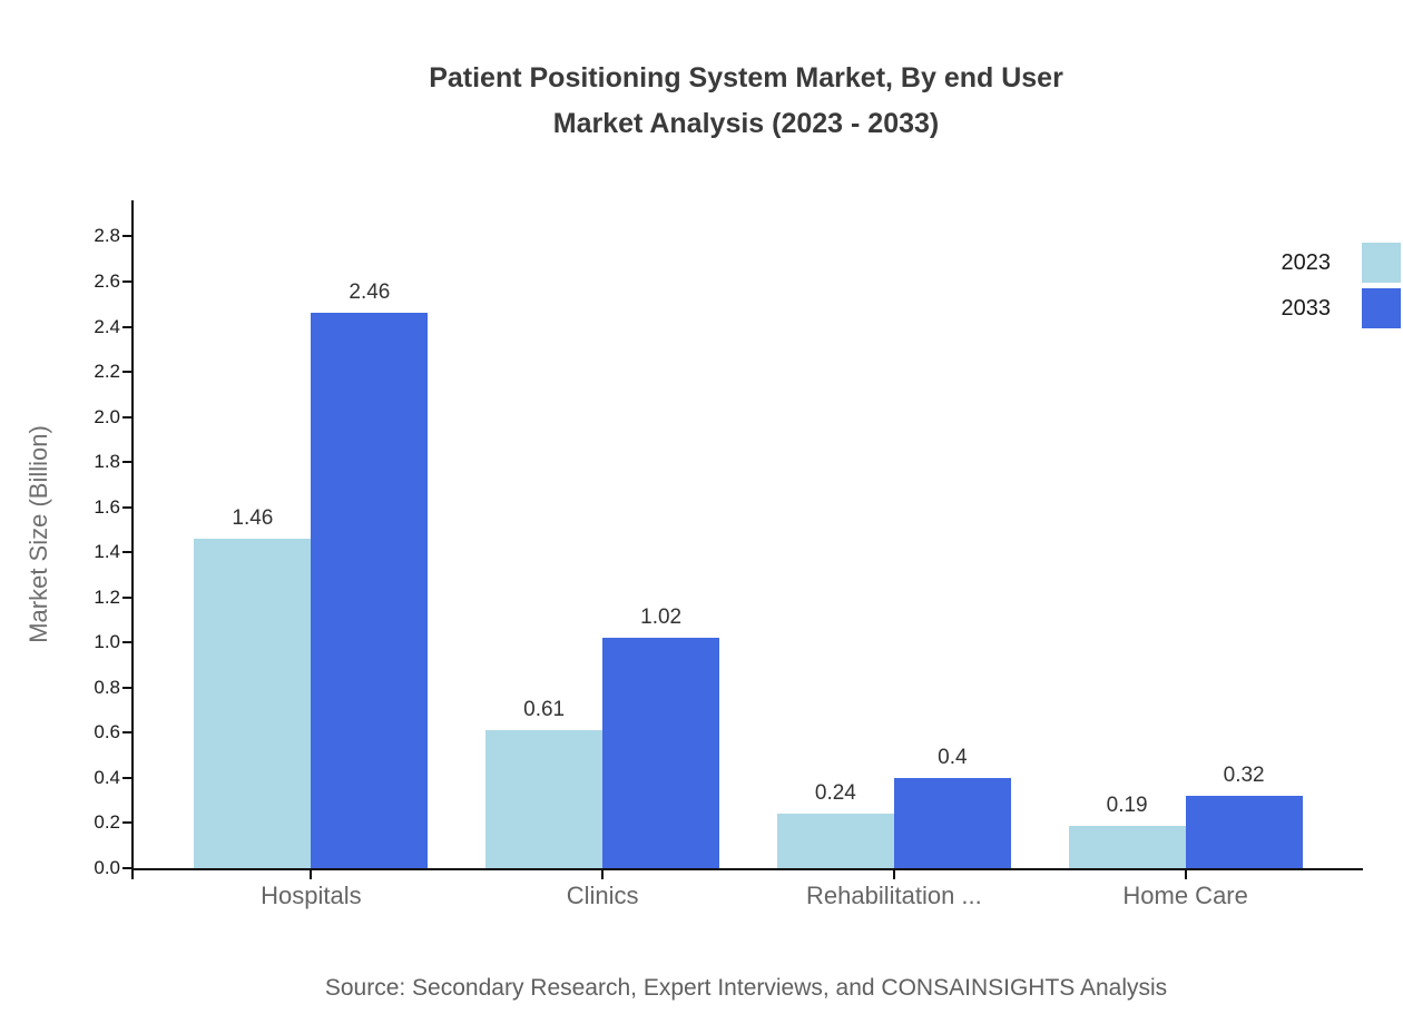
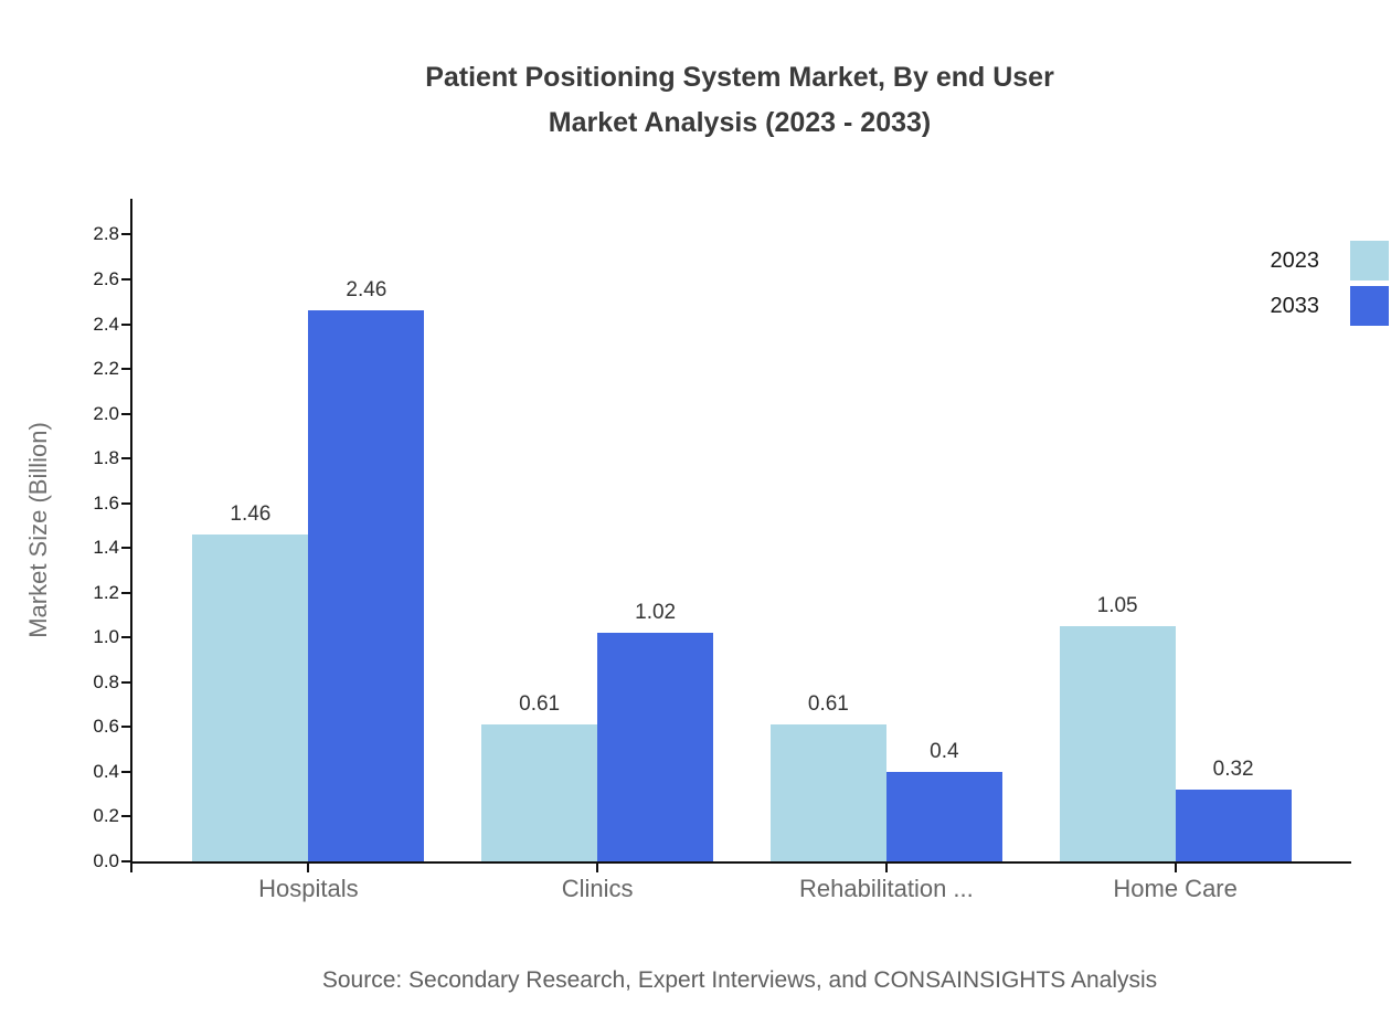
2023/Rehabilitation ...: 0.24 -> 0.61
2023/Home Care: 0.19 -> 1.05
